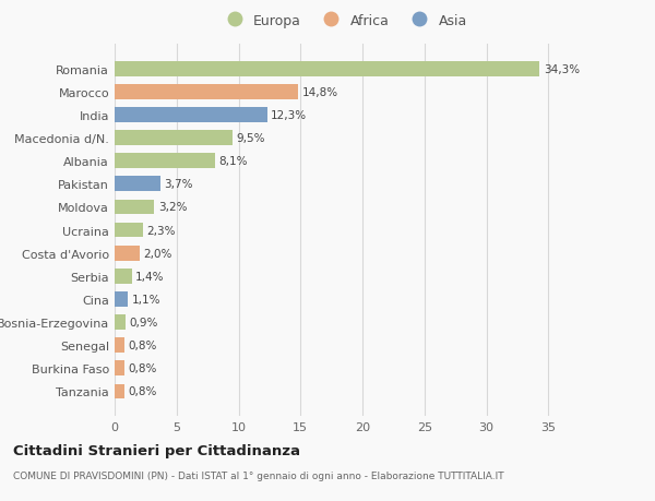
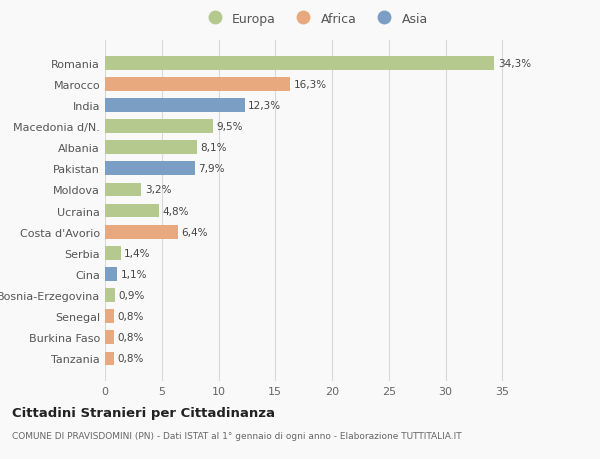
Marocco: 14,8% -> 16,3%
Pakistan: 3,7% -> 7,9%
Ucraina: 2,3% -> 4,8%
Costa d'Avorio: 2,0% -> 6,4%
